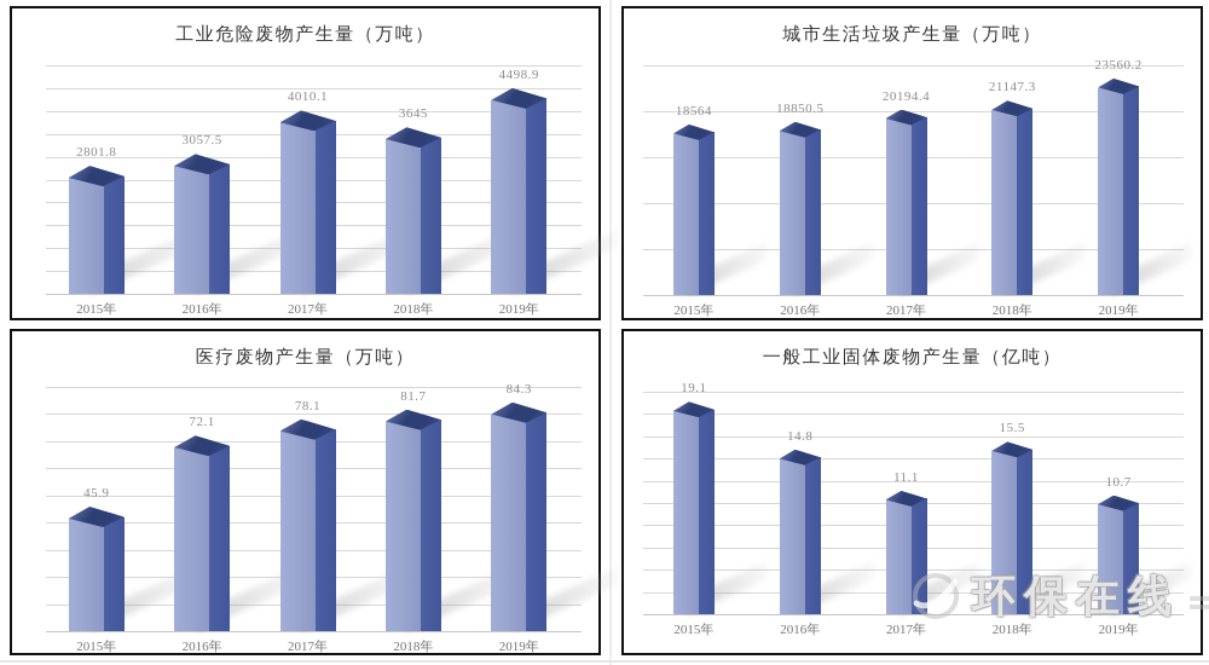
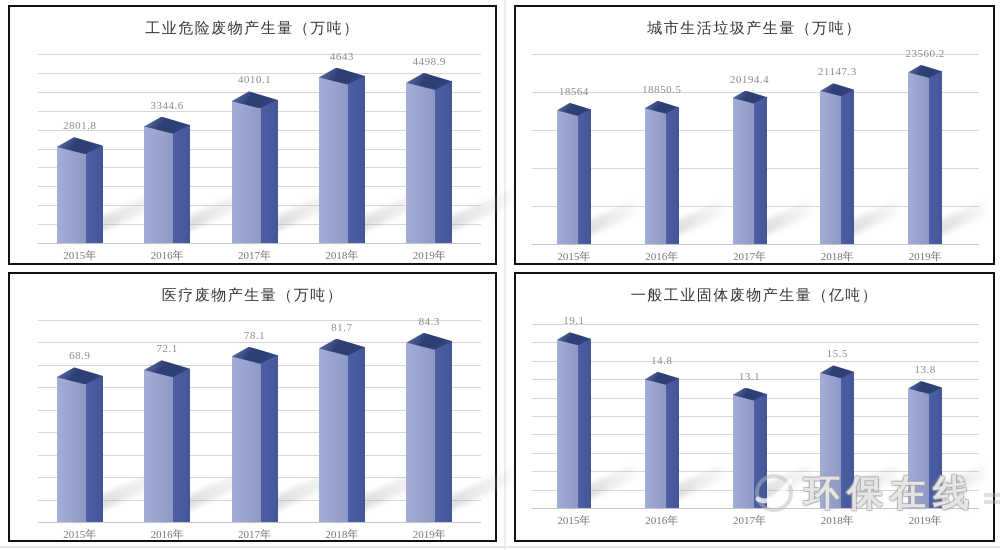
工业危险废物产生量（万吨）/2016年: 3057.5 -> 3344.6
工业危险废物产生量（万吨）/2018年: 3645 -> 4643
医疗废物产生量（万吨）/2015年: 45.9 -> 68.9
一般工业固体废物产生量（亿吨）/2017年: 11.1 -> 13.1
一般工业固体废物产生量（亿吨）/2019年: 10.7 -> 13.8
